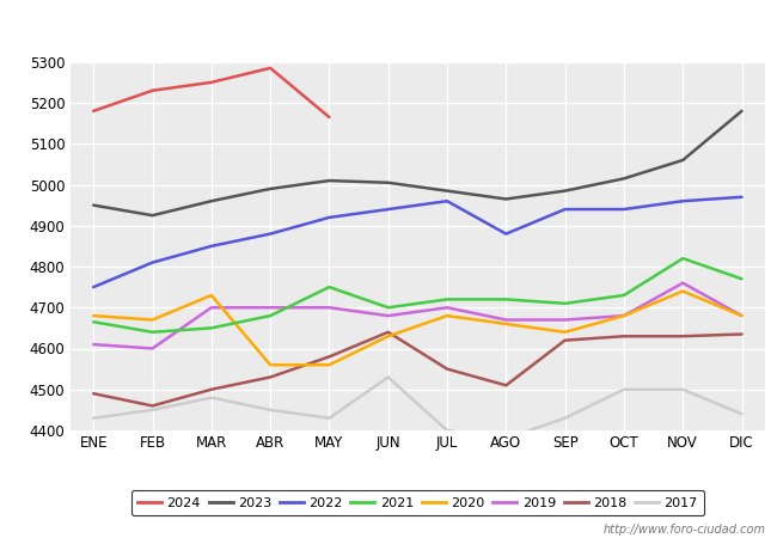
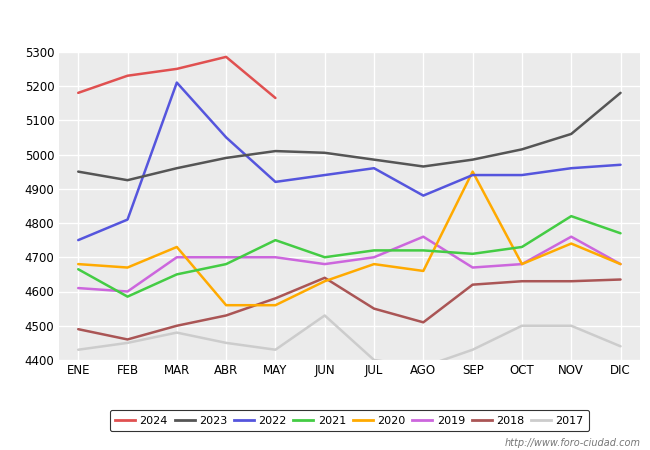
2021/FEB: 4640 -> 4585
2022/MAR: 4850 -> 5210
2022/ABR: 4880 -> 5050
2019/AGO: 4670 -> 4760
2020/SEP: 4640 -> 4950
